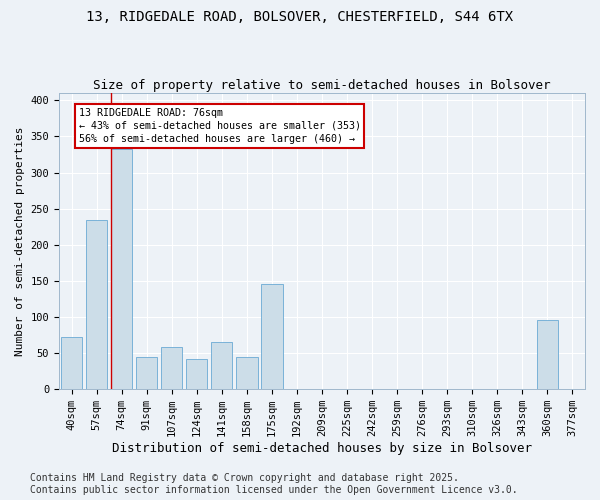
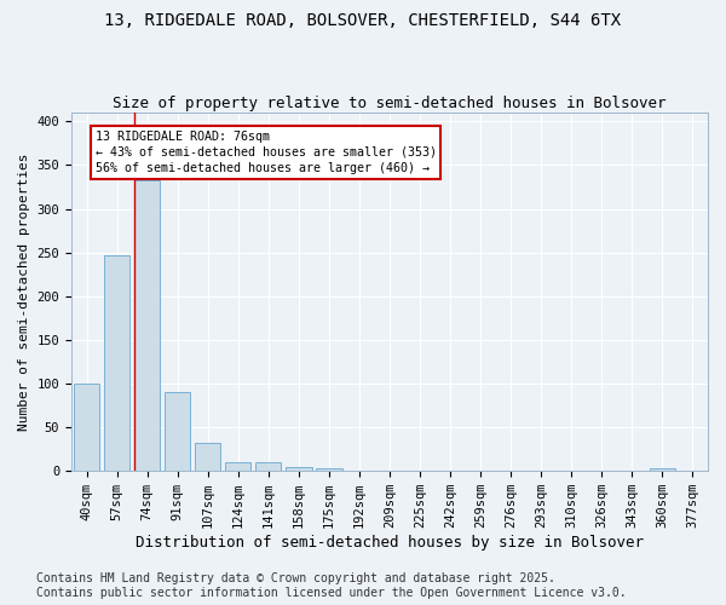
40sqm: 72 -> 100
57sqm: 234 -> 247
91sqm: 44 -> 90
107sqm: 58 -> 32
124sqm: 42 -> 10
141sqm: 66 -> 10
158sqm: 44 -> 5
175sqm: 146 -> 3
360sqm: 96 -> 3
